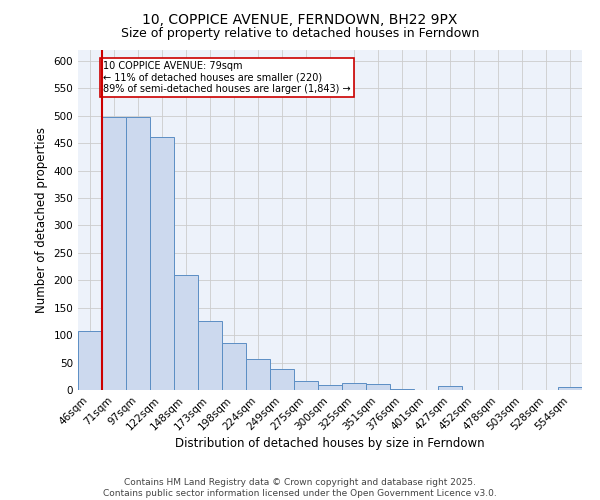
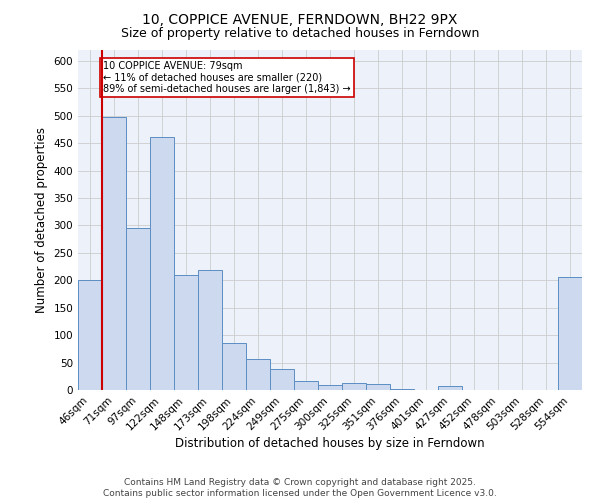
46sqm: 107 -> 200
97sqm: 497 -> 296
173sqm: 125 -> 218
554sqm: 6 -> 206
